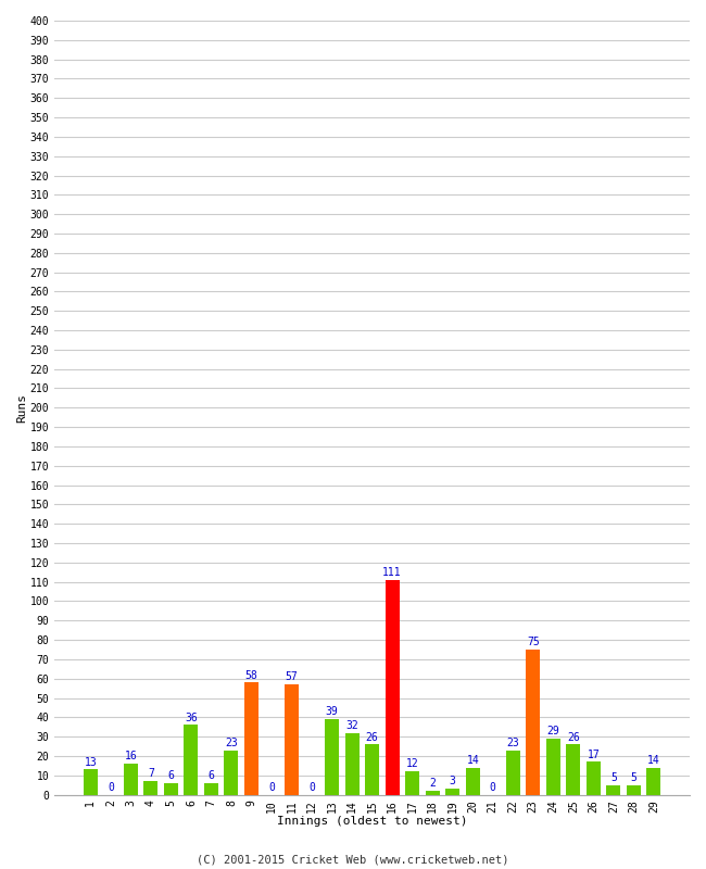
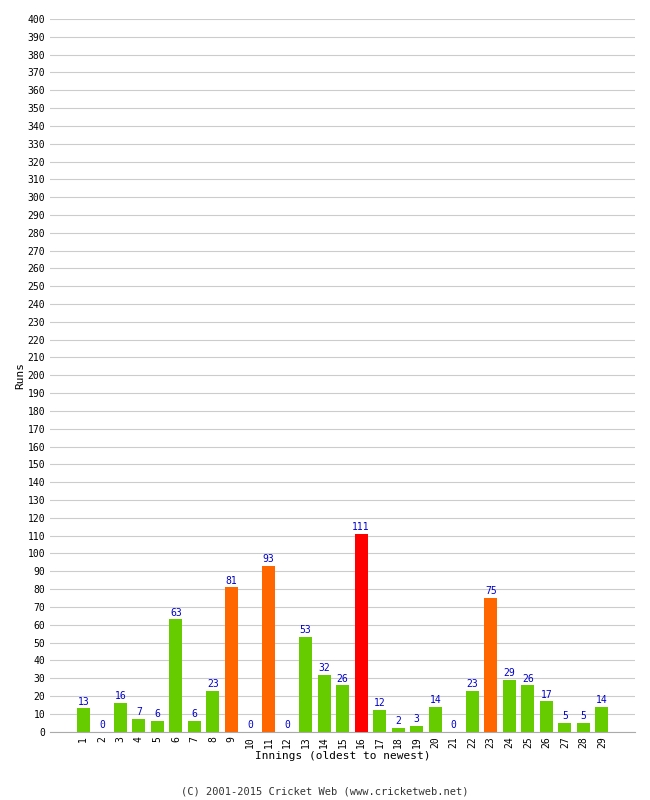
6: 36 -> 63
9: 58 -> 81
11: 57 -> 93
13: 39 -> 53
